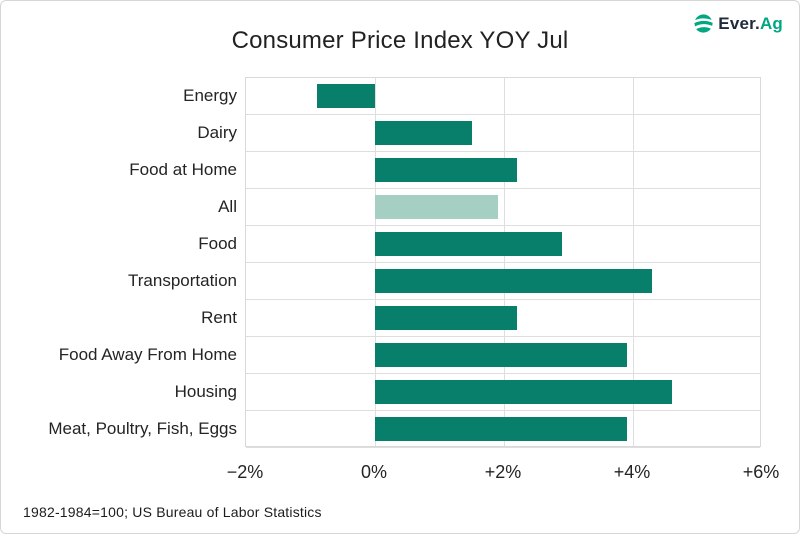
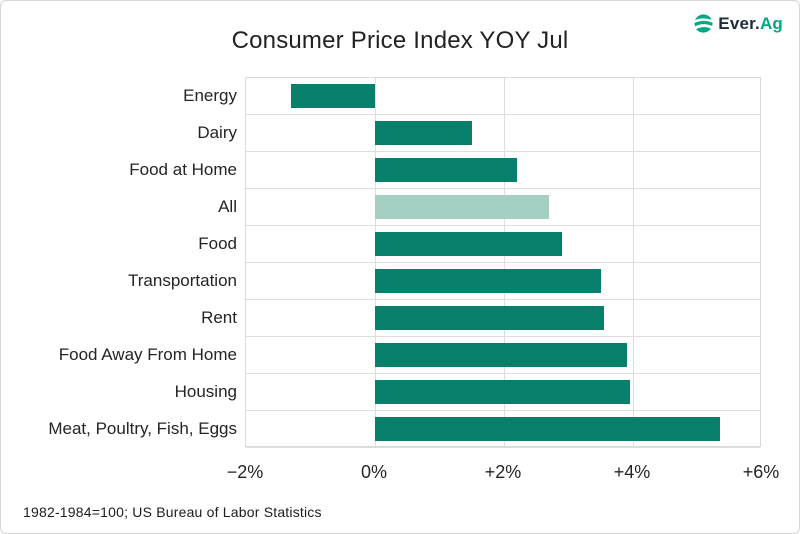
Energy: -0.9% -> -1.3%
All: 1.9% -> 2.7%
Transportation: 4.3% -> 3.5%
Rent: 2.2% -> 3.5%
Housing: 4.6% -> 4.0%
Meat, Poultry, Fish, Eggs: 3.9% -> 5.3%
